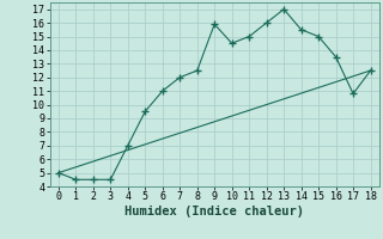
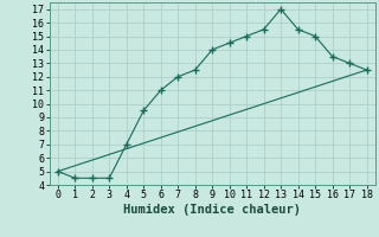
9: 15.9 -> 14.0
12: 16.0 -> 15.5
17: 10.8 -> 13.0
